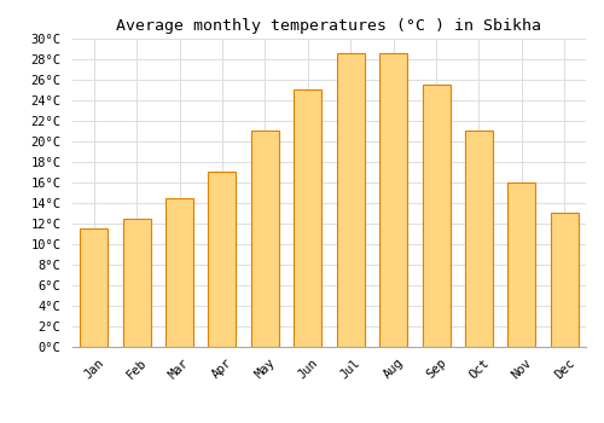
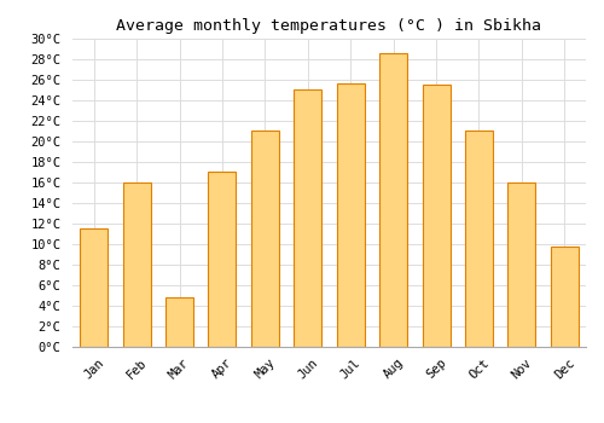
Feb: 12.5°C -> 16.0°C
Mar: 14.5°C -> 4.8°C
Jul: 28.5°C -> 25.6°C
Dec: 13.0°C -> 9.8°C
